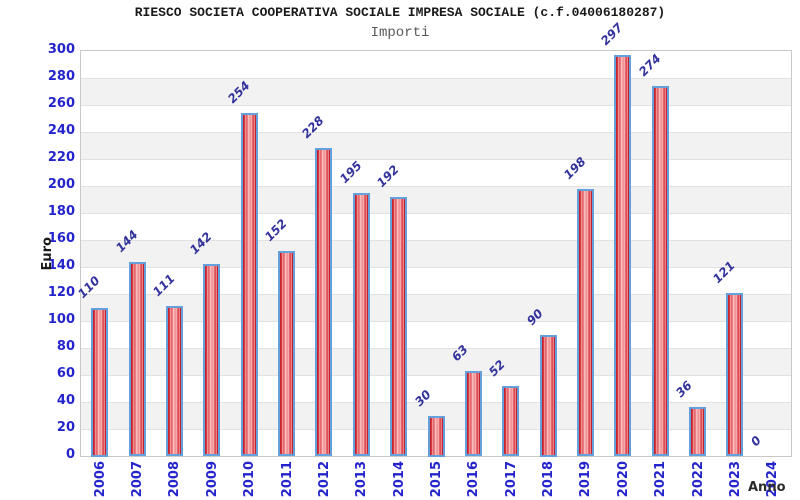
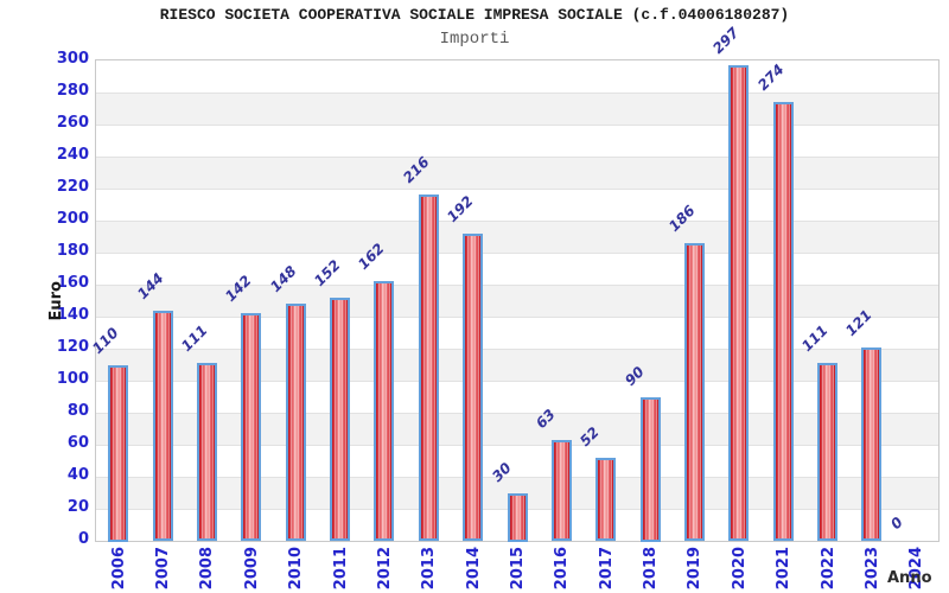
2010: 254 -> 148
2012: 228 -> 162
2013: 195 -> 216
2019: 198 -> 186
2022: 36 -> 111
